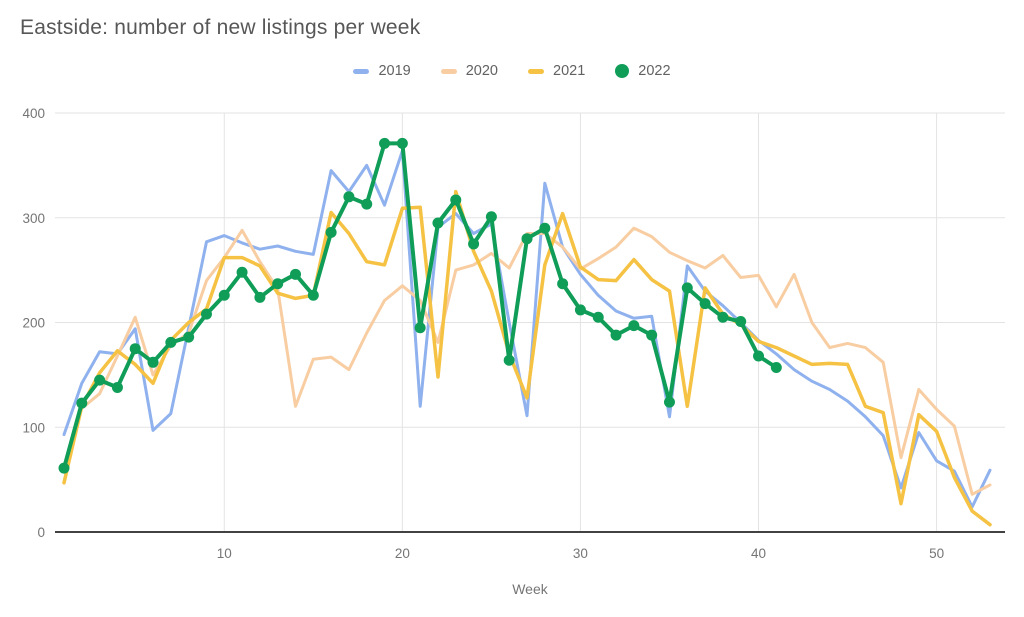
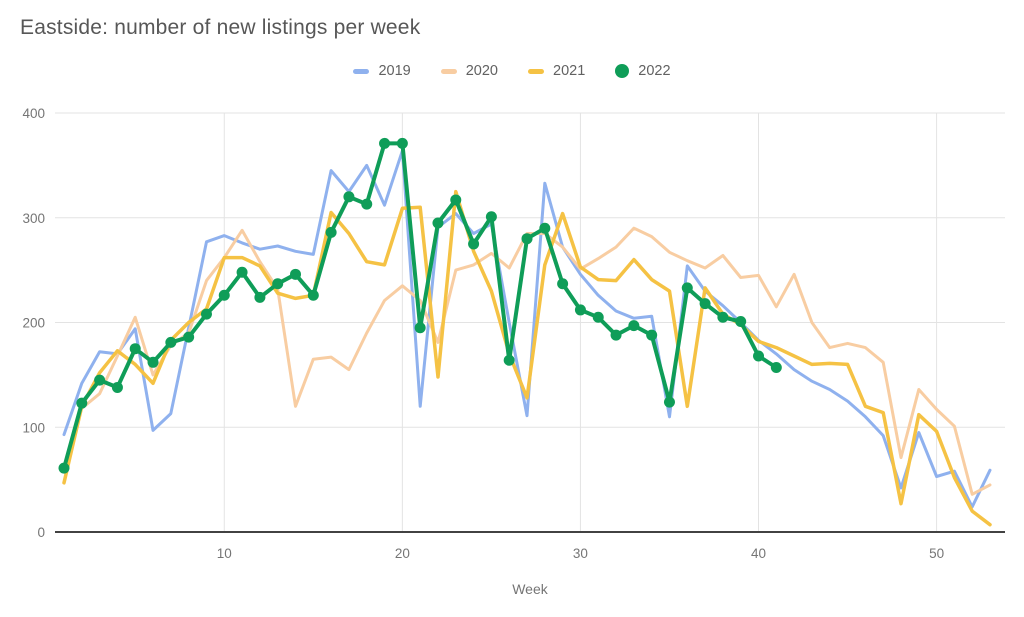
2019/50: 68 -> 53
